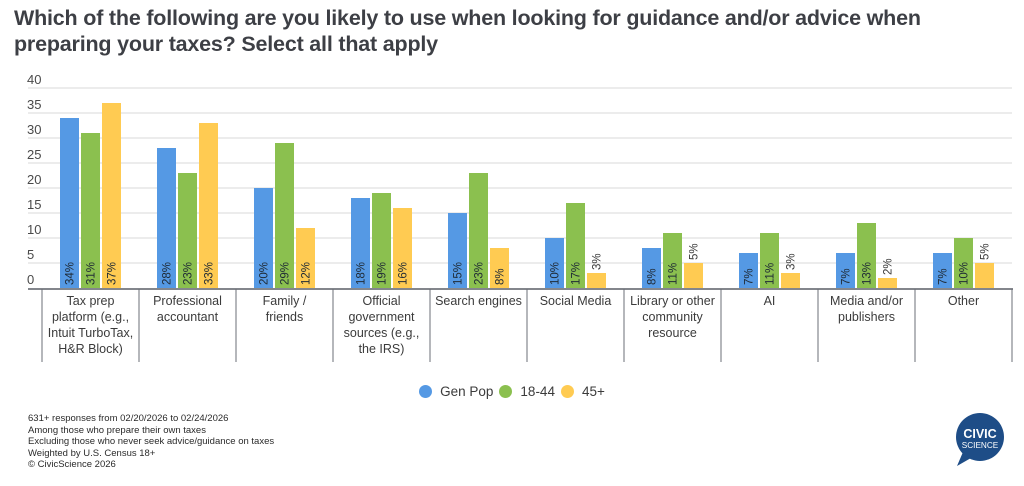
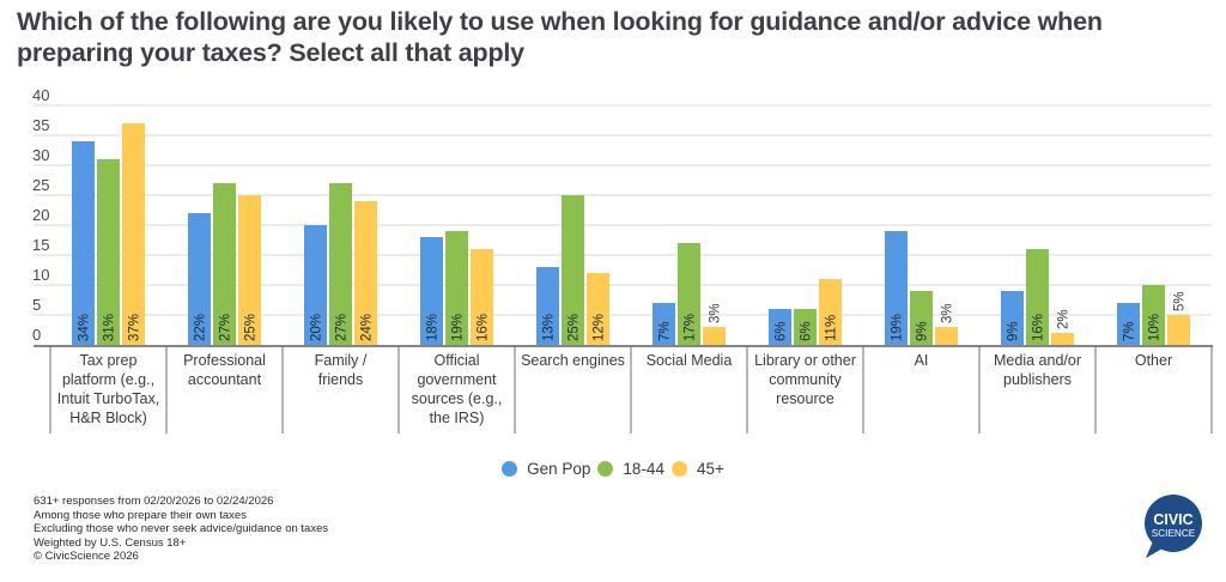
Gen Pop/Professional accountant: 28% -> 22%
18-44/Professional accountant: 23% -> 27%
45+/Professional accountant: 33% -> 25%
18-44/Family / friends: 29% -> 27%
45+/Family / friends: 12% -> 24%
Gen Pop/Search engines: 15% -> 13%
18-44/Search engines: 23% -> 25%
45+/Search engines: 8% -> 12%
Gen Pop/Social Media: 10% -> 7%
Gen Pop/Library or other community resource: 8% -> 6%
18-44/Library or other community resource: 11% -> 6%
45+/Library or other community resource: 5% -> 11%
Gen Pop/AI: 7% -> 19%
18-44/AI: 11% -> 9%
Gen Pop/Media and/or publishers: 7% -> 9%
18-44/Media and/or publishers: 13% -> 16%
